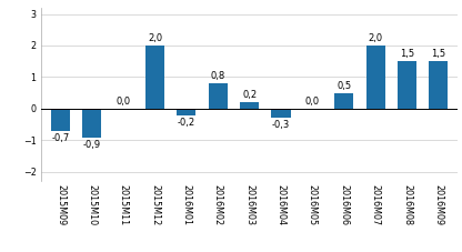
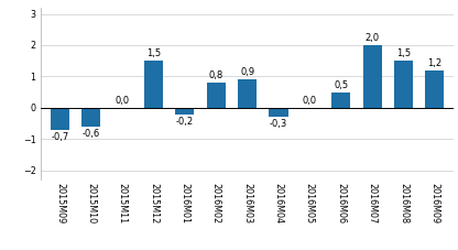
2015M10: -0,9 -> -0,6
2015M12: 2,0 -> 1,5
2016M03: 0,2 -> 0,9
2016M09: 1,5 -> 1,2
